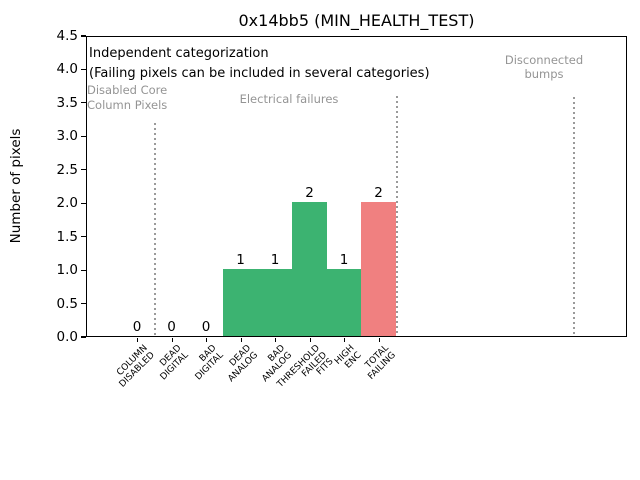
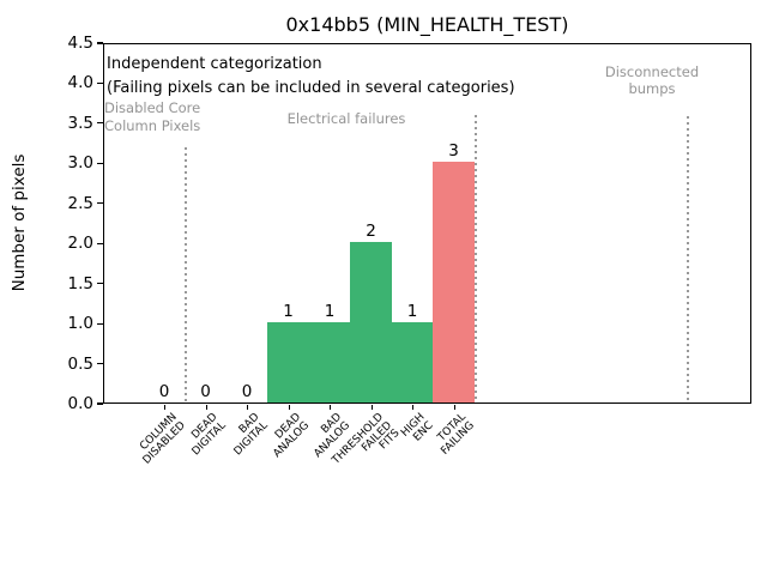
TOTAL FAILING: 2 -> 3
